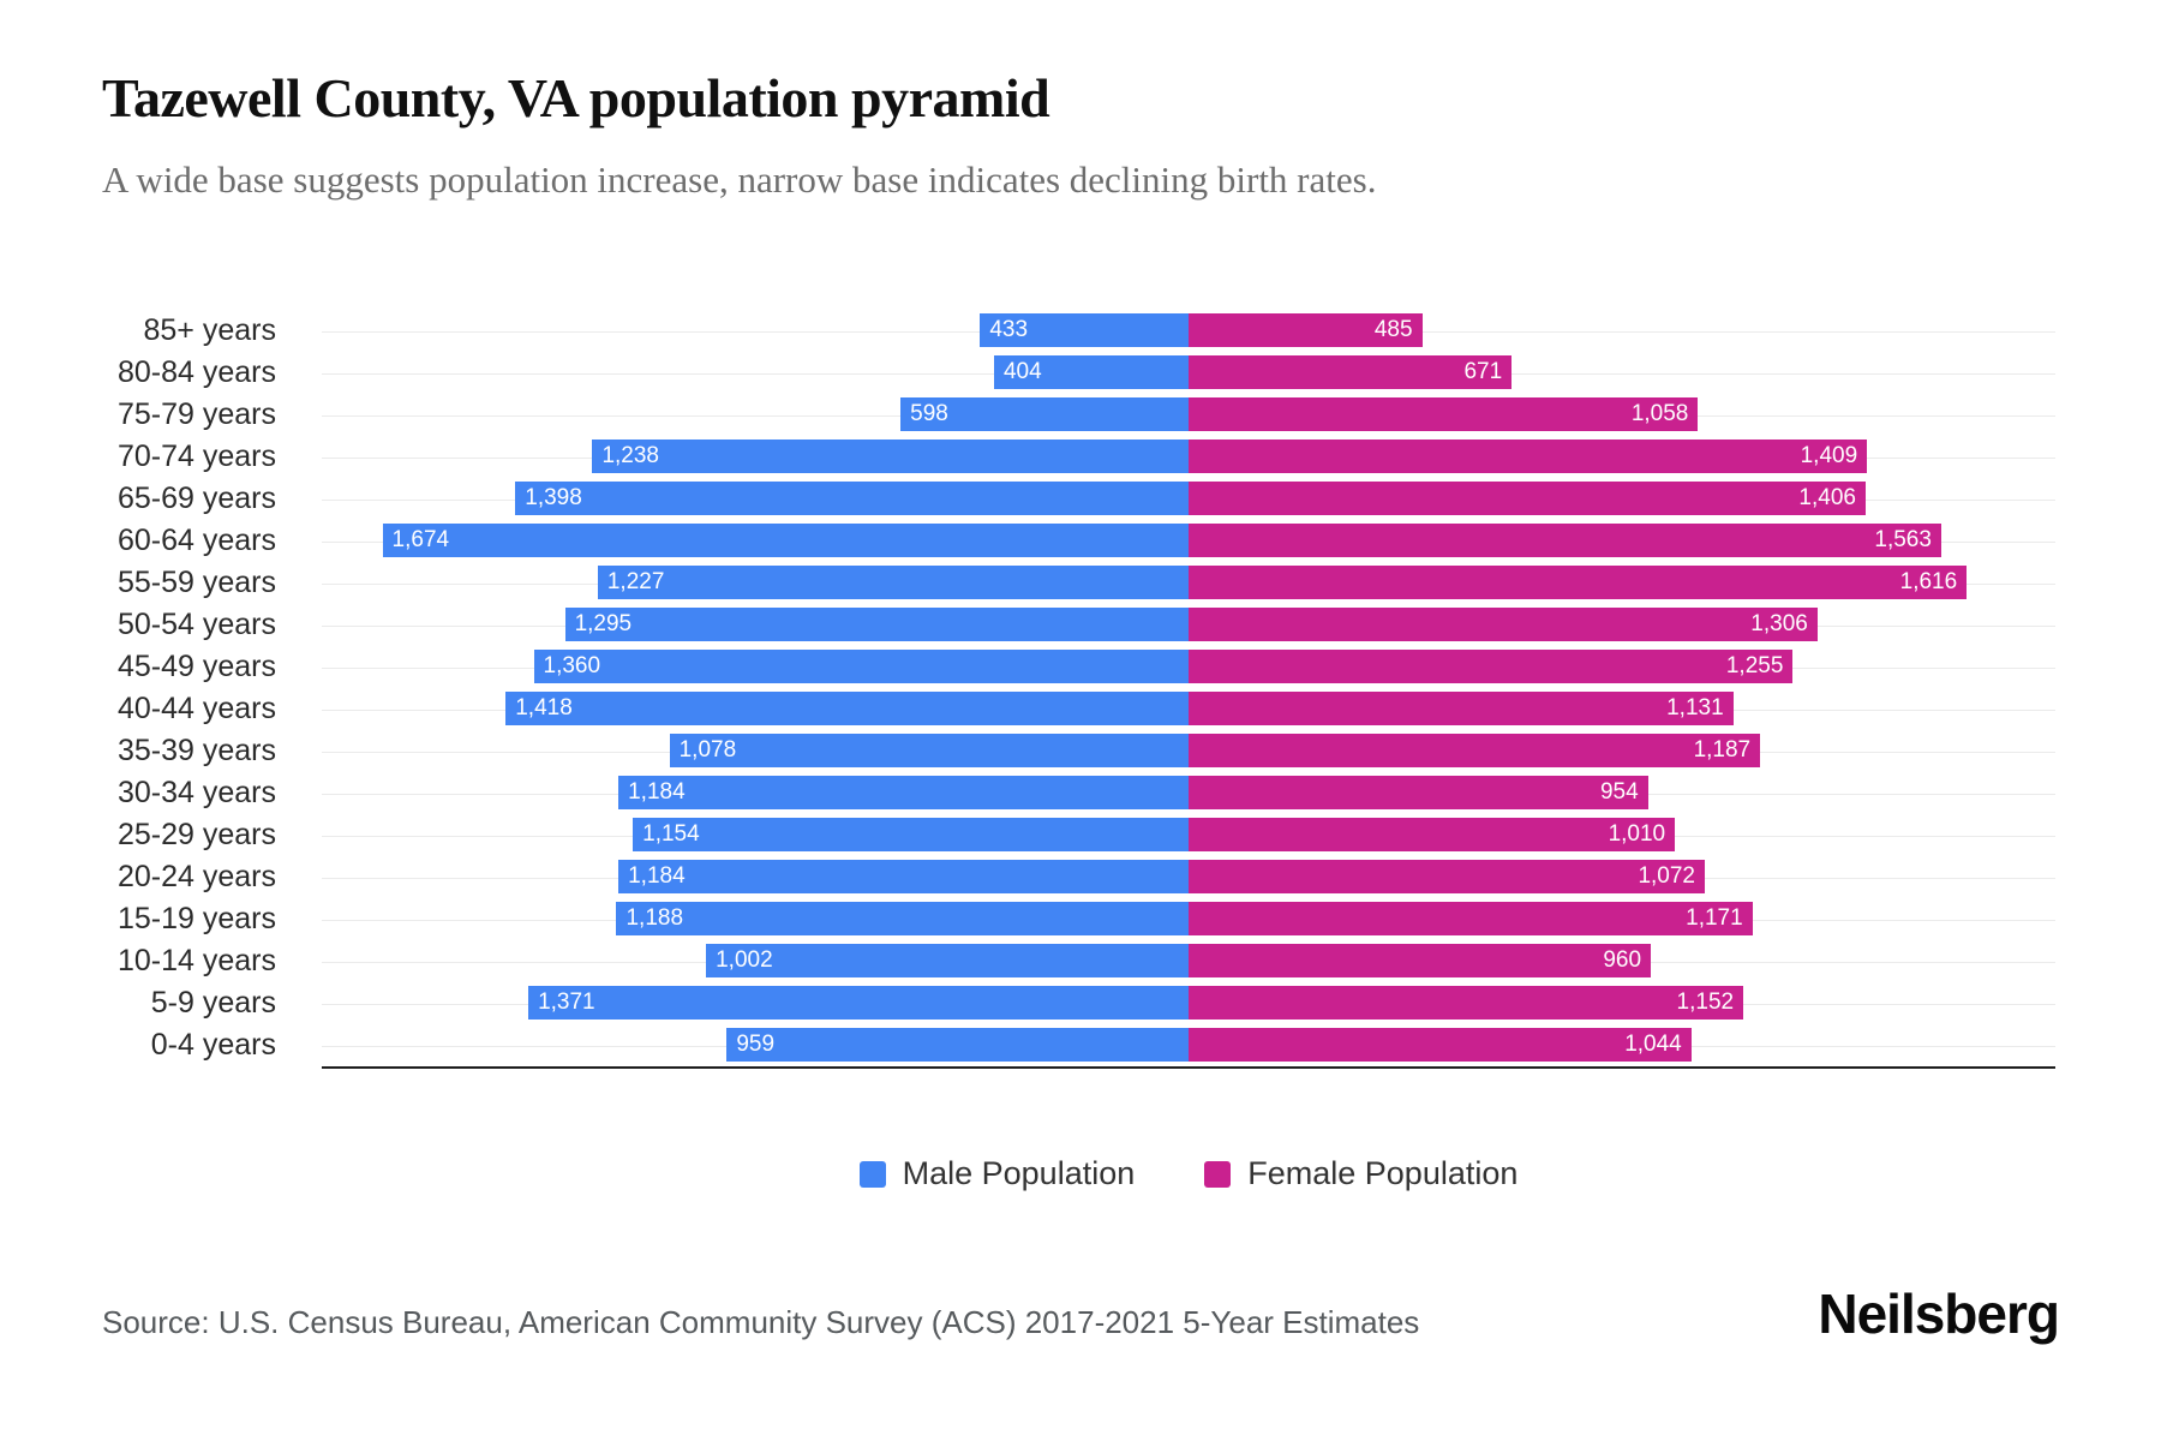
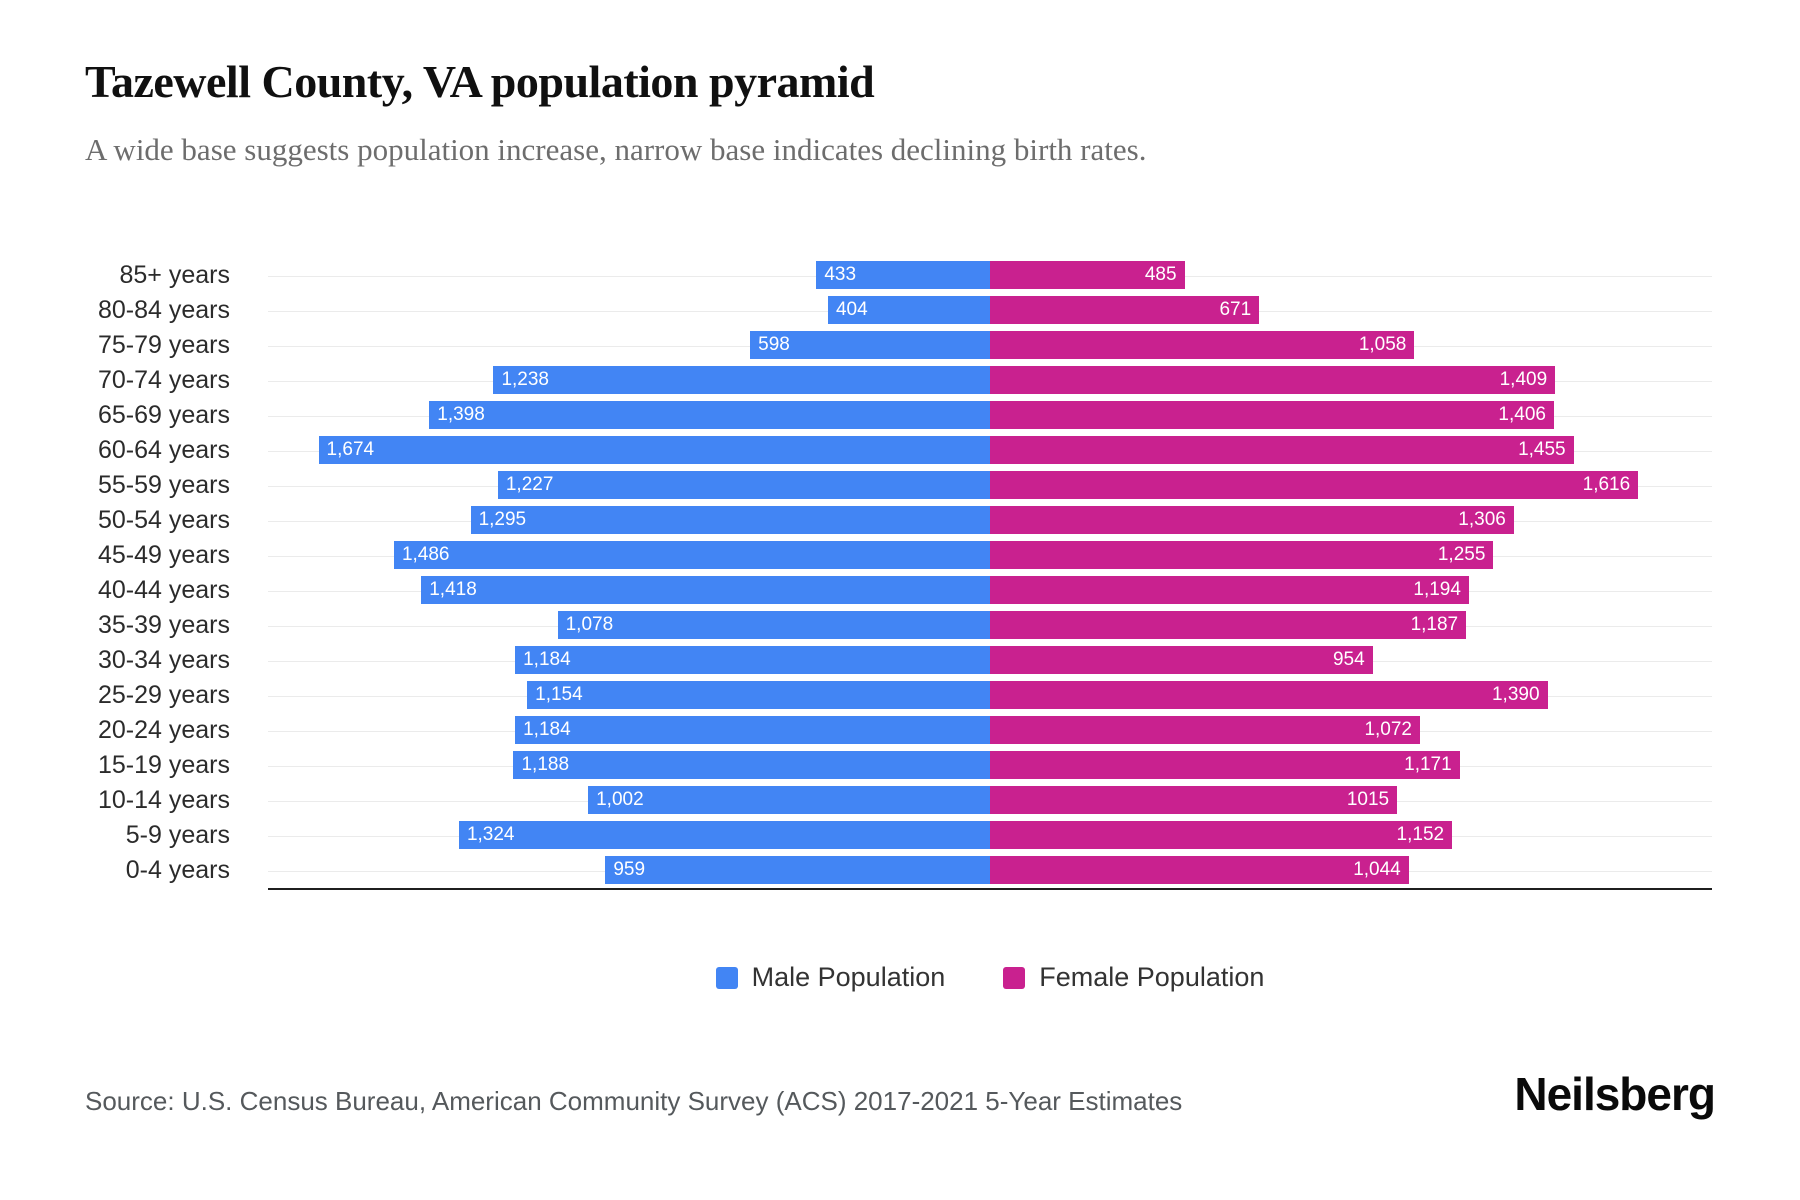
Female Population/60-64 years: 1,563 -> 1,455
Male Population/45-49 years: 1,360 -> 1,486
Female Population/40-44 years: 1,131 -> 1,194
Female Population/25-29 years: 1,010 -> 1,390
Female Population/10-14 years: 960 -> 1015
Male Population/5-9 years: 1,371 -> 1,324
